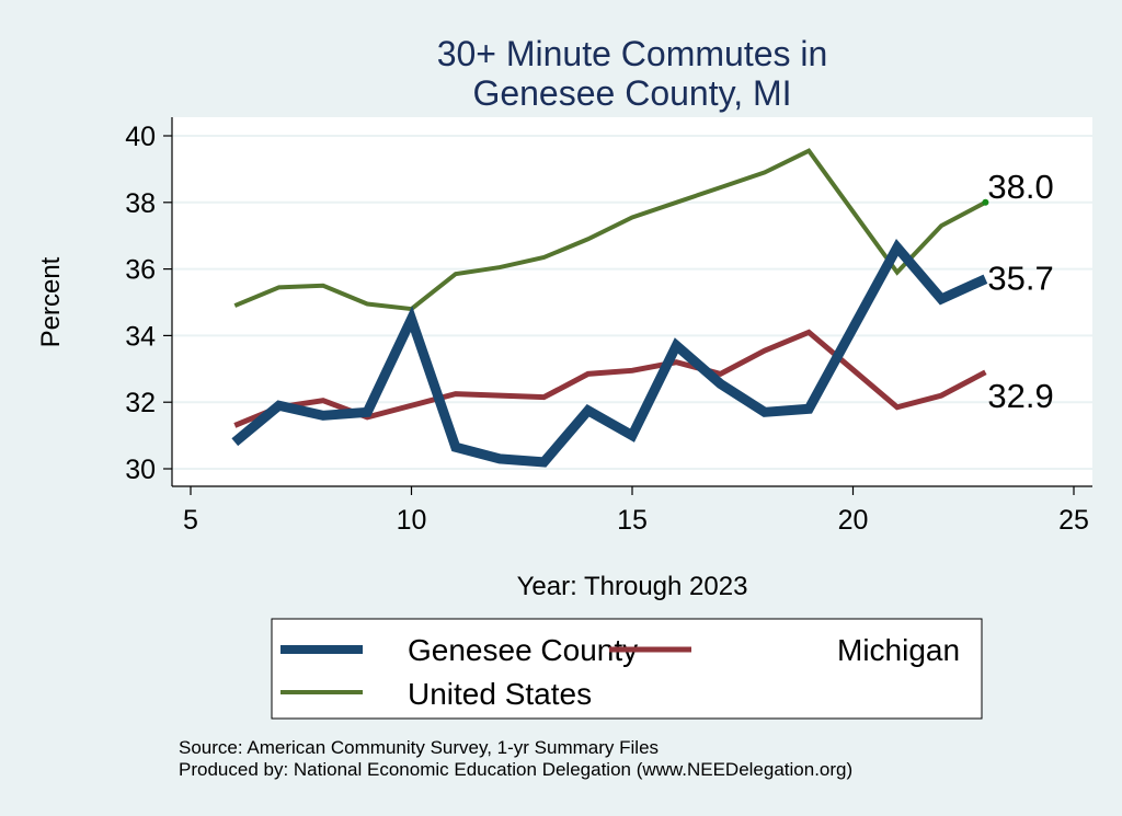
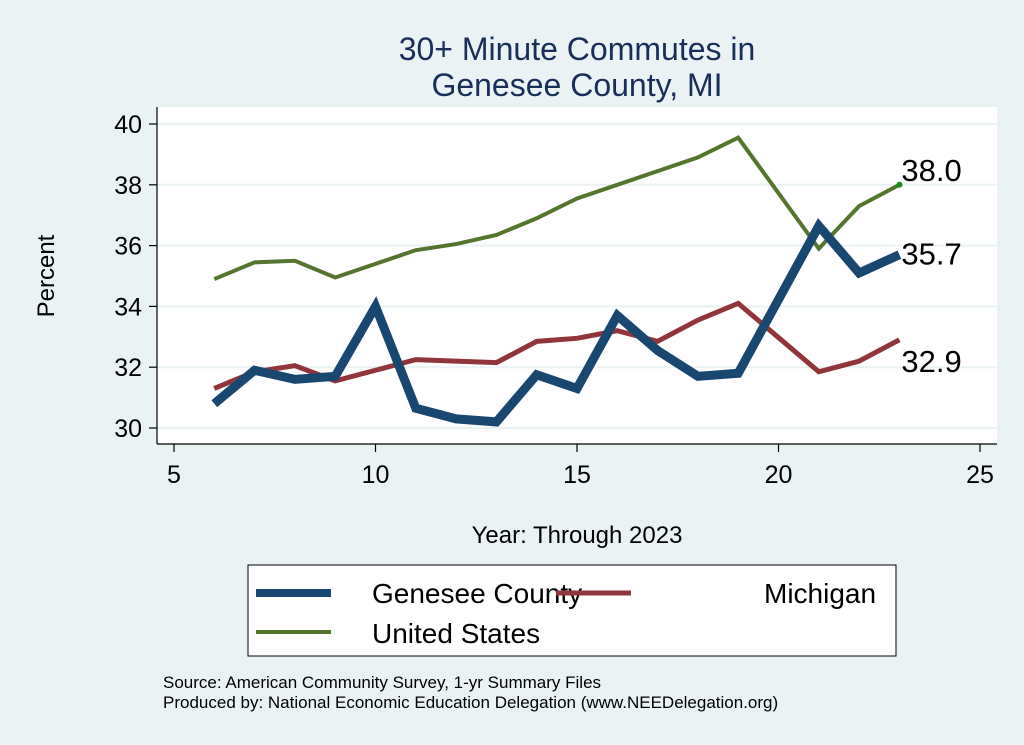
Genesee County/10: 34.5 -> 34.0
United States/10: 34.8 -> 35.4
Genesee County/15: 31.0 -> 31.3
